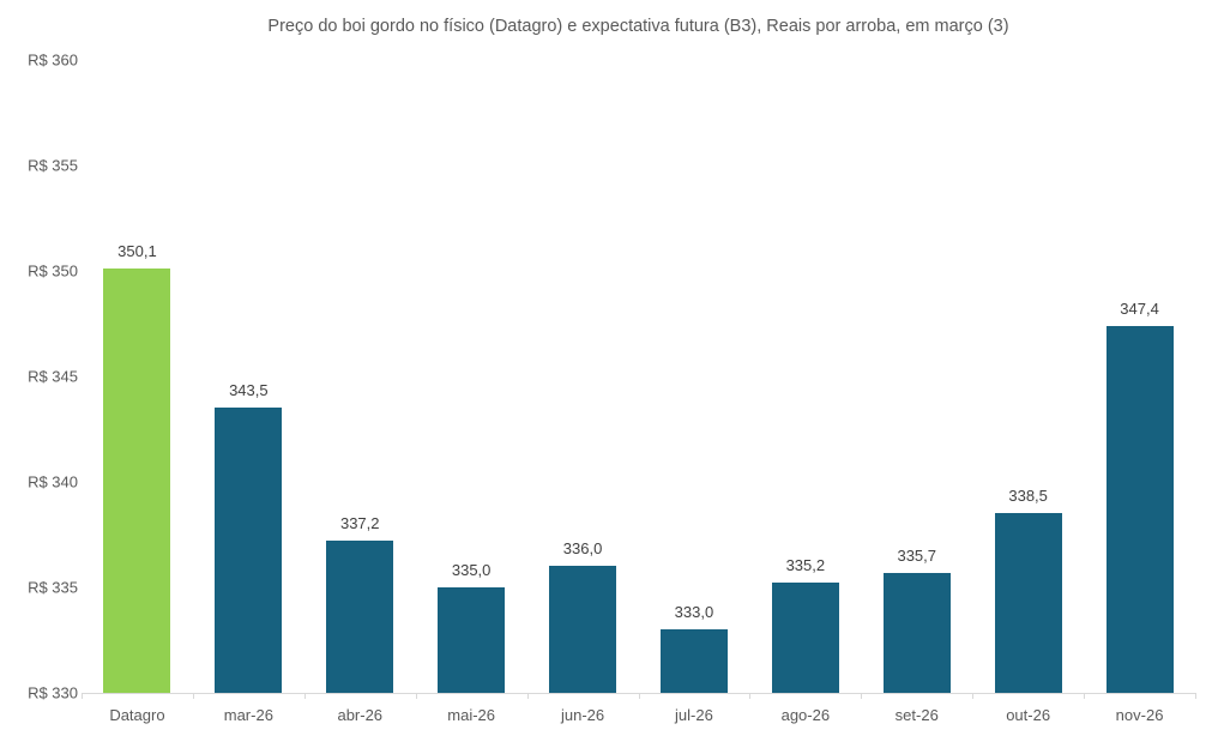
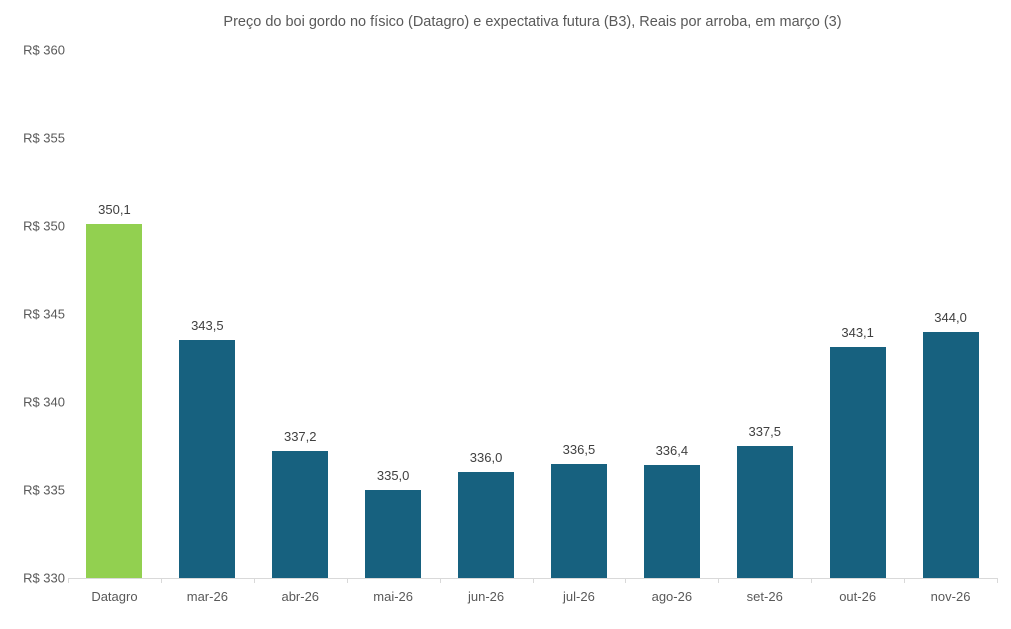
jul-26: 333,0 -> 336,5
ago-26: 335,2 -> 336,4
set-26: 335,7 -> 337,5
out-26: 338,5 -> 343,1
nov-26: 347,4 -> 344,0
